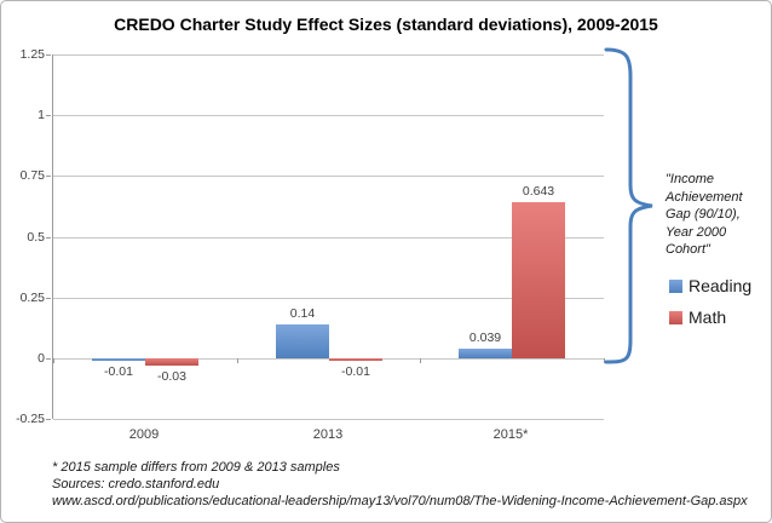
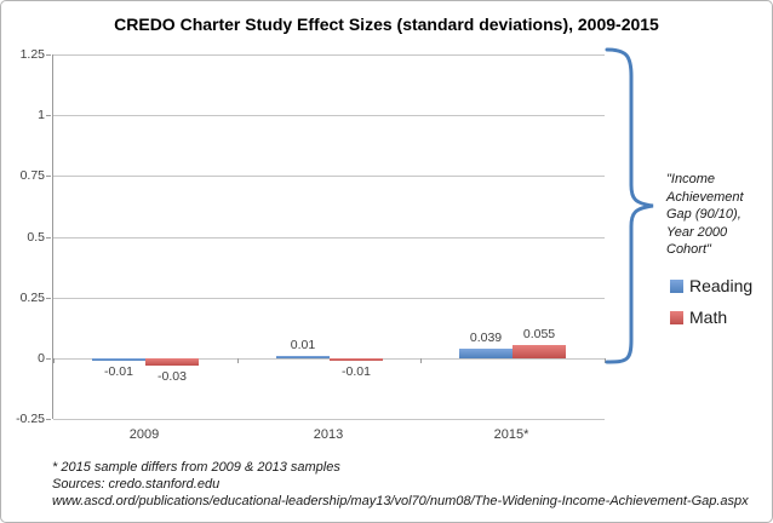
Reading/2013: 0.14 -> 0.01
Math/2015*: 0.643 -> 0.055
